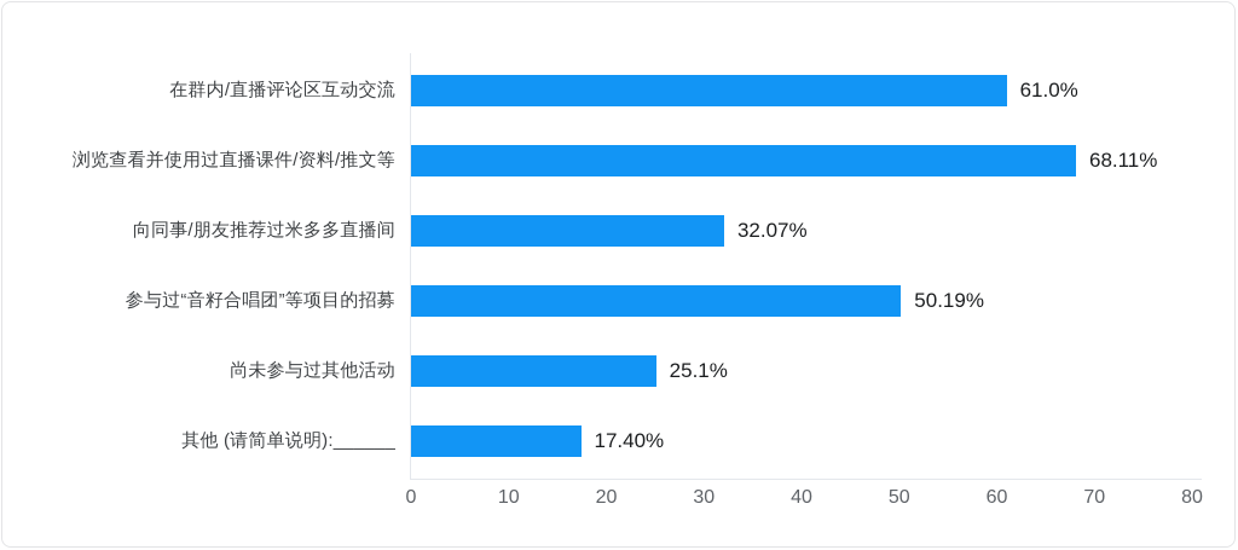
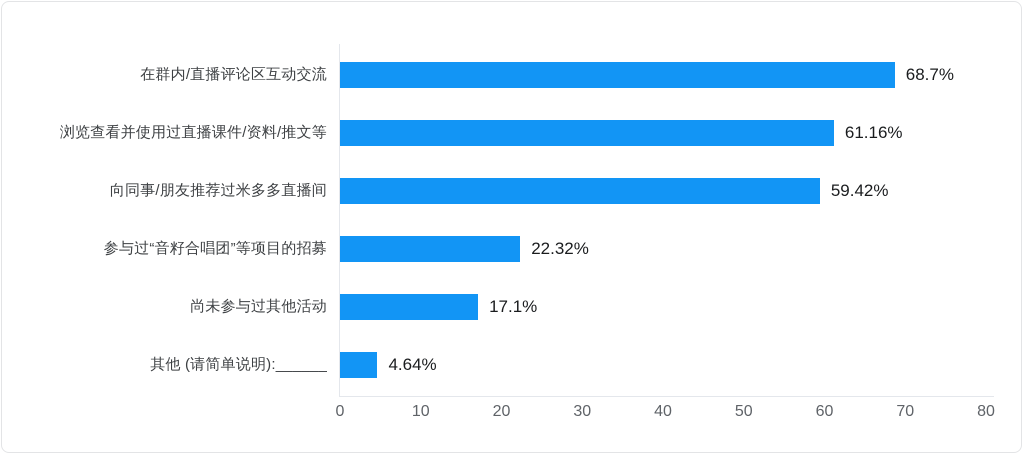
在群内/直播评论区互动交流: 61.0% -> 68.7%
浏览查看并使用过直播课件/资料/推文等: 68.11% -> 61.16%
向同事/朋友推荐过米多多直播间: 32.07% -> 59.42%
参与过“音籽合唱团”等项目的招募: 50.19% -> 22.32%
尚未参与过其他活动: 25.1% -> 17.1%
其他 (请简单说明):______: 17.40% -> 4.64%
